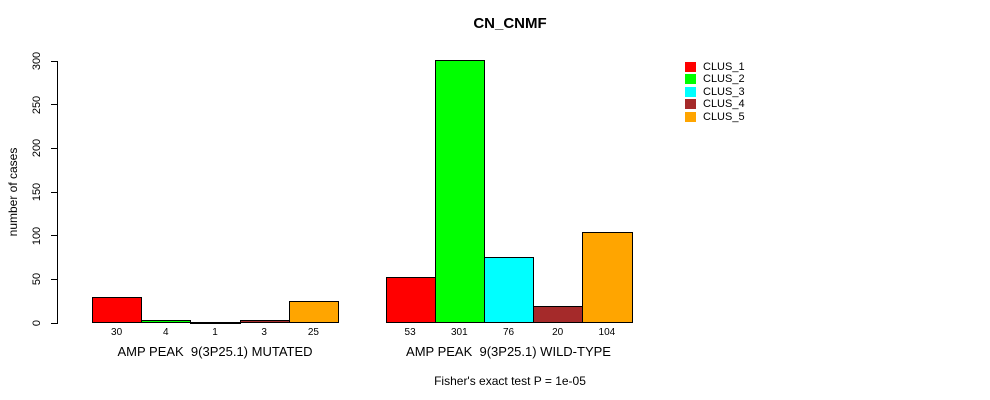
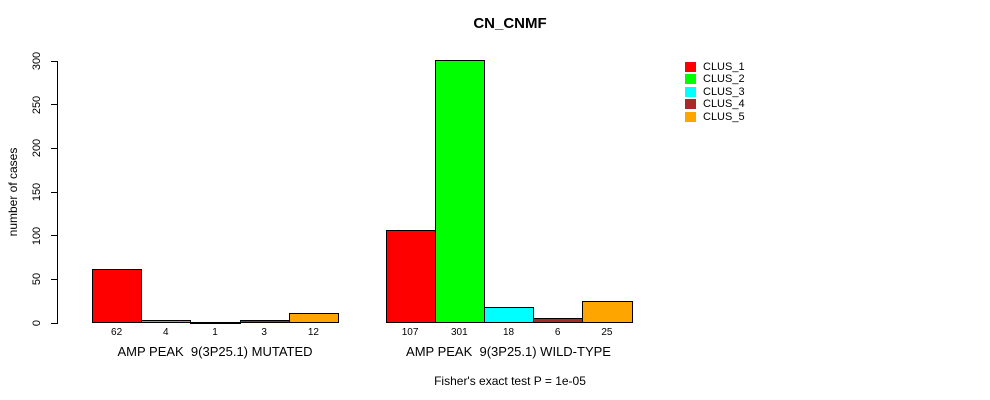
CLUS_1/AMP PEAK 9(3P25.1) MUTATED: 30 -> 62
CLUS_5/AMP PEAK 9(3P25.1) MUTATED: 25 -> 12
CLUS_1/AMP PEAK 9(3P25.1) WILD-TYPE: 53 -> 107
CLUS_3/AMP PEAK 9(3P25.1) WILD-TYPE: 76 -> 18
CLUS_4/AMP PEAK 9(3P25.1) WILD-TYPE: 20 -> 6
CLUS_5/AMP PEAK 9(3P25.1) WILD-TYPE: 104 -> 25
